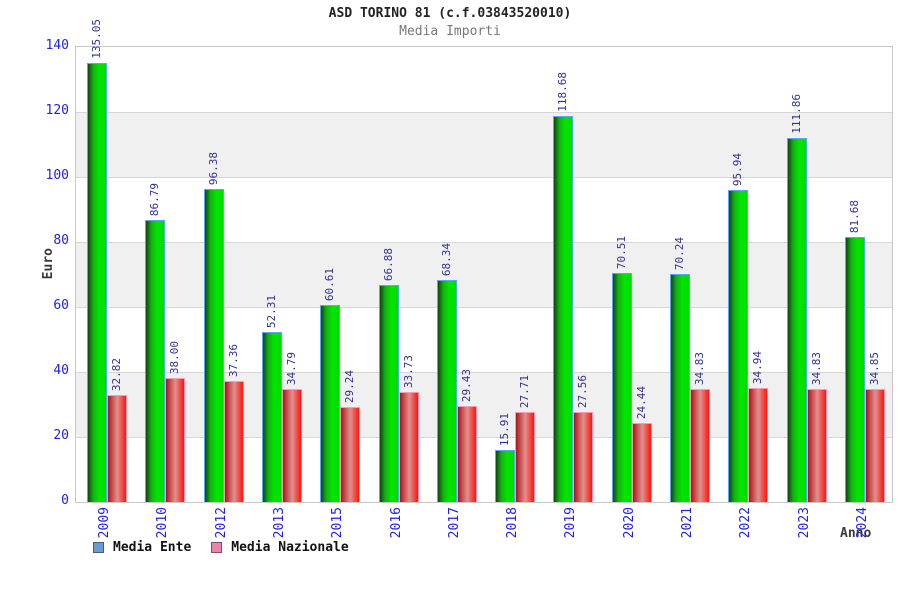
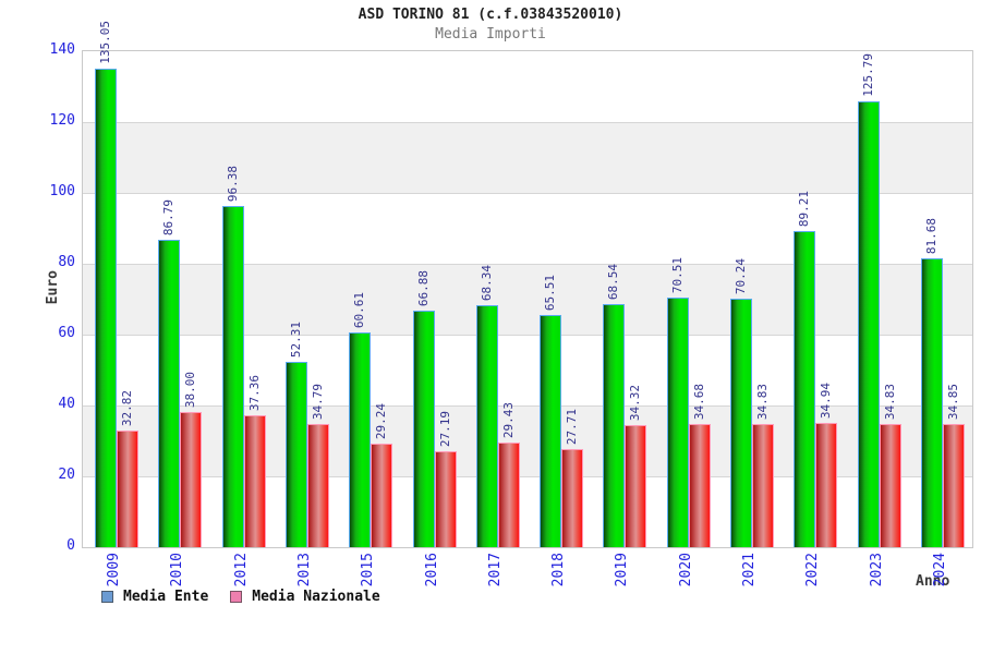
Media Nazionale/2016: 33.73 -> 27.19
Media Ente/2018: 15.91 -> 65.51
Media Ente/2019: 118.68 -> 68.54
Media Nazionale/2019: 27.56 -> 34.32
Media Nazionale/2020: 24.44 -> 34.68
Media Ente/2022: 95.94 -> 89.21
Media Ente/2023: 111.86 -> 125.79
